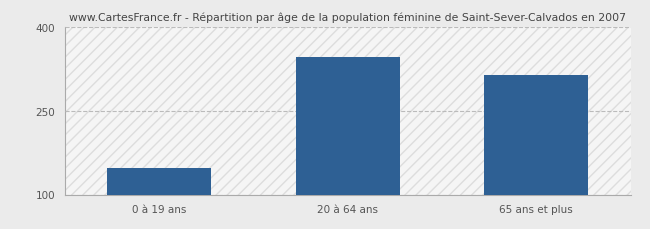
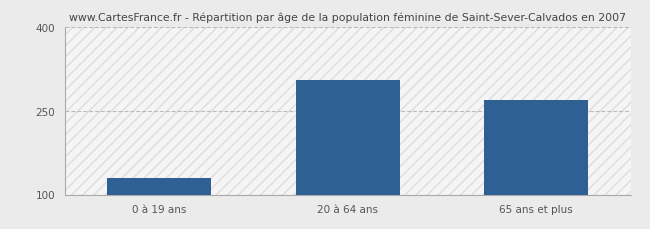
0 à 19 ans: 148 -> 130
20 à 64 ans: 346 -> 305
65 ans et plus: 314 -> 268
